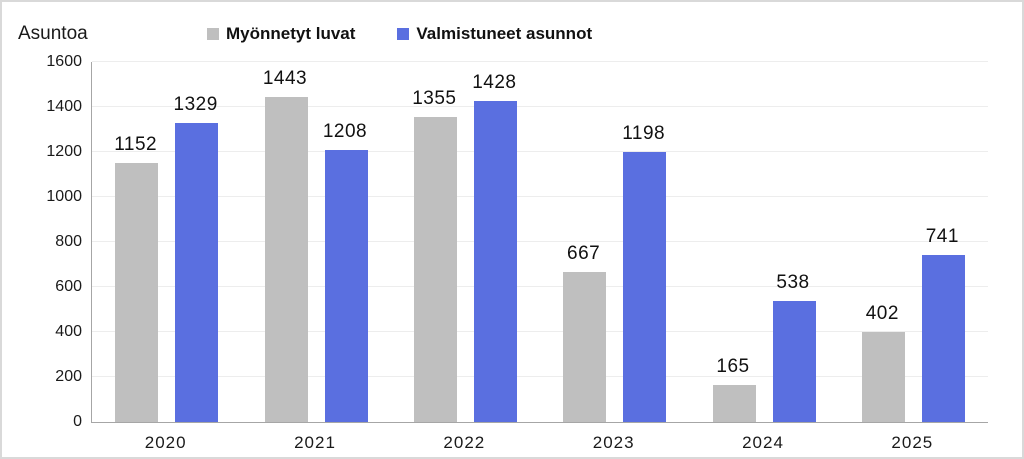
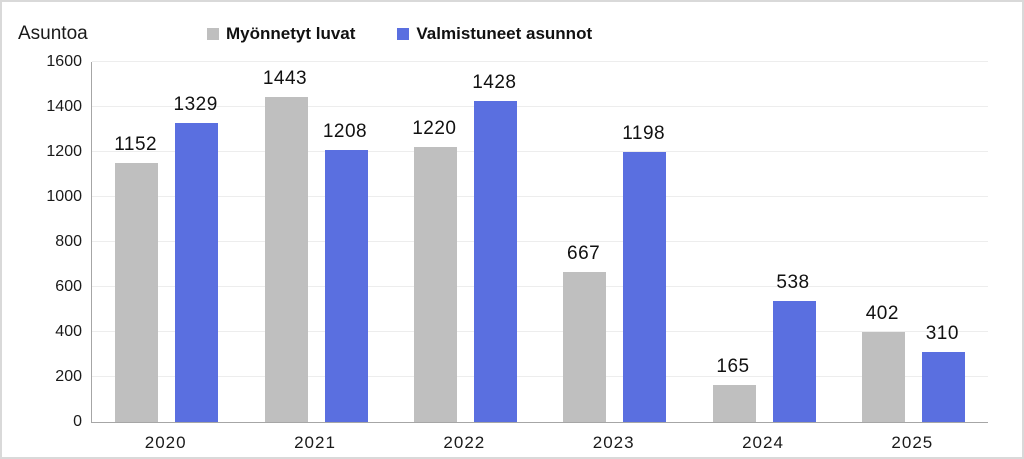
Myönnetyt luvat/2022: 1355 -> 1220
Valmistuneet asunnot/2025: 741 -> 310
